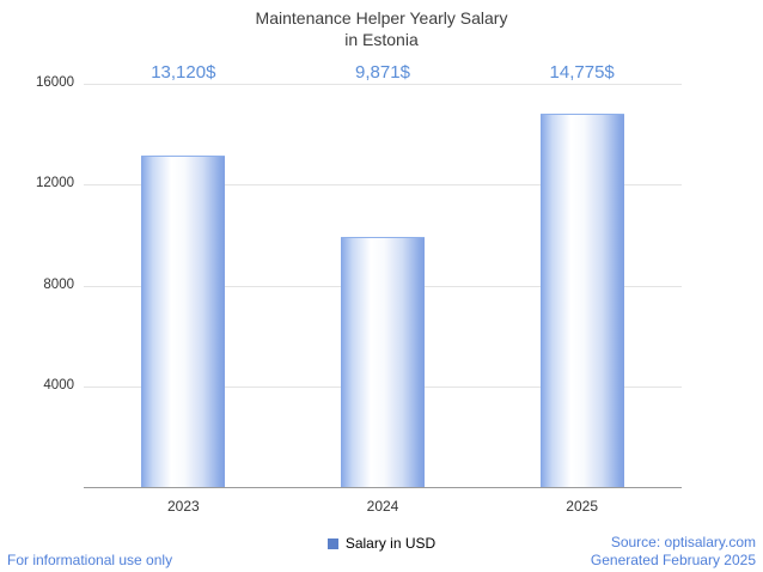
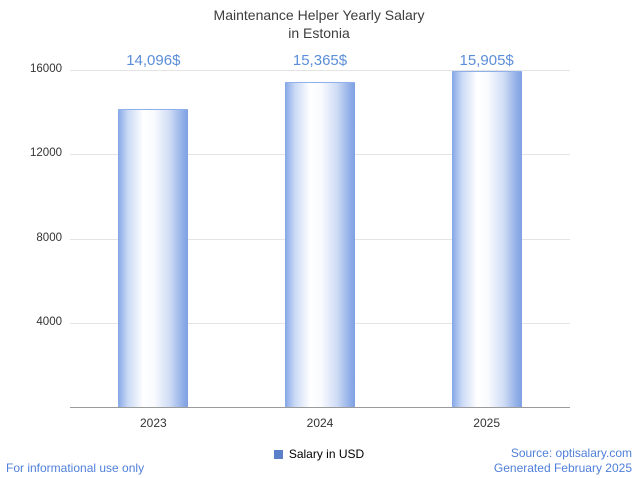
2023: 13,120 -> 14,096
2024: 9,871 -> 15,365
2025: 14,775 -> 15,905
